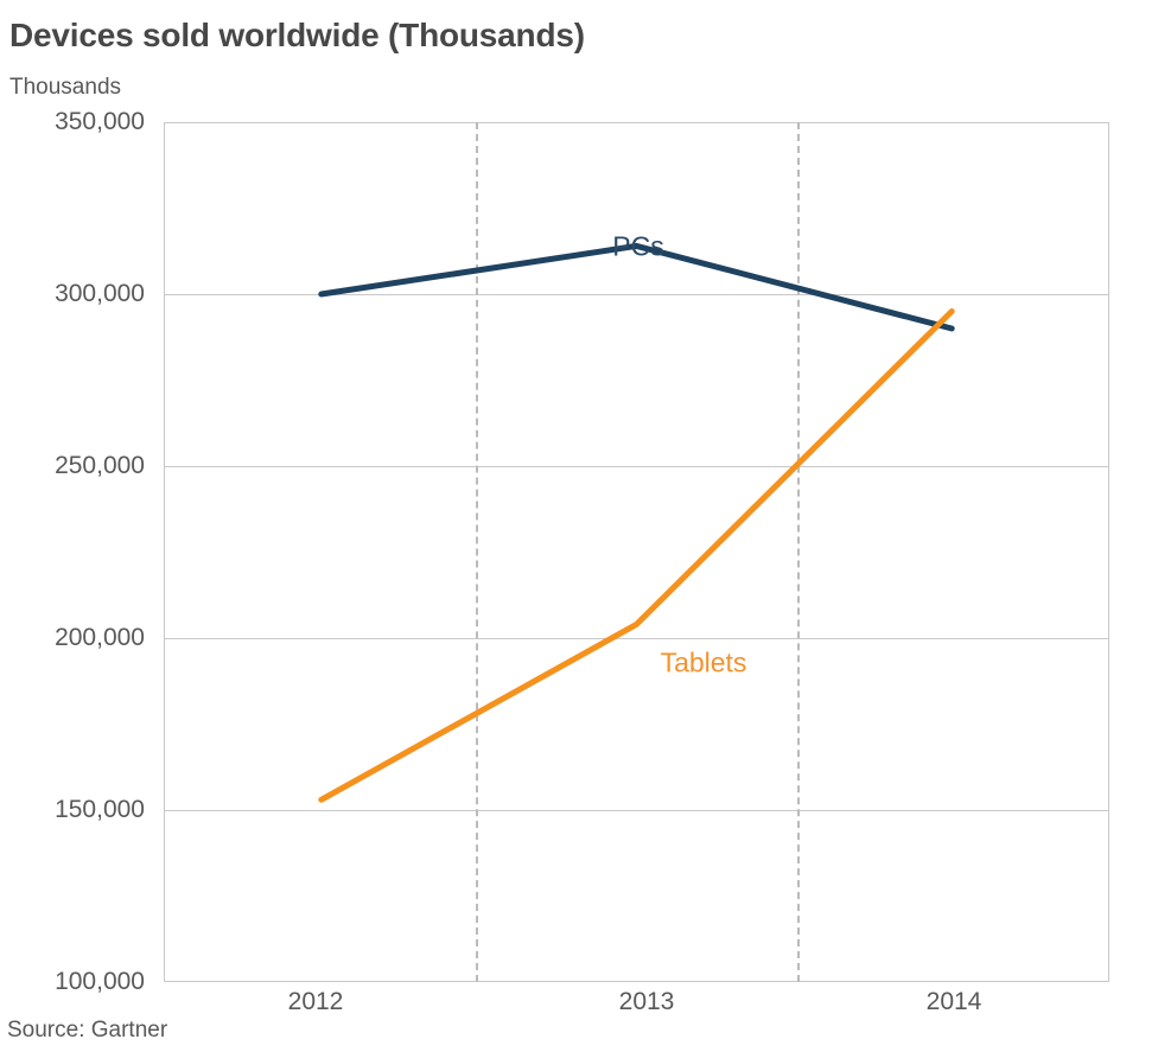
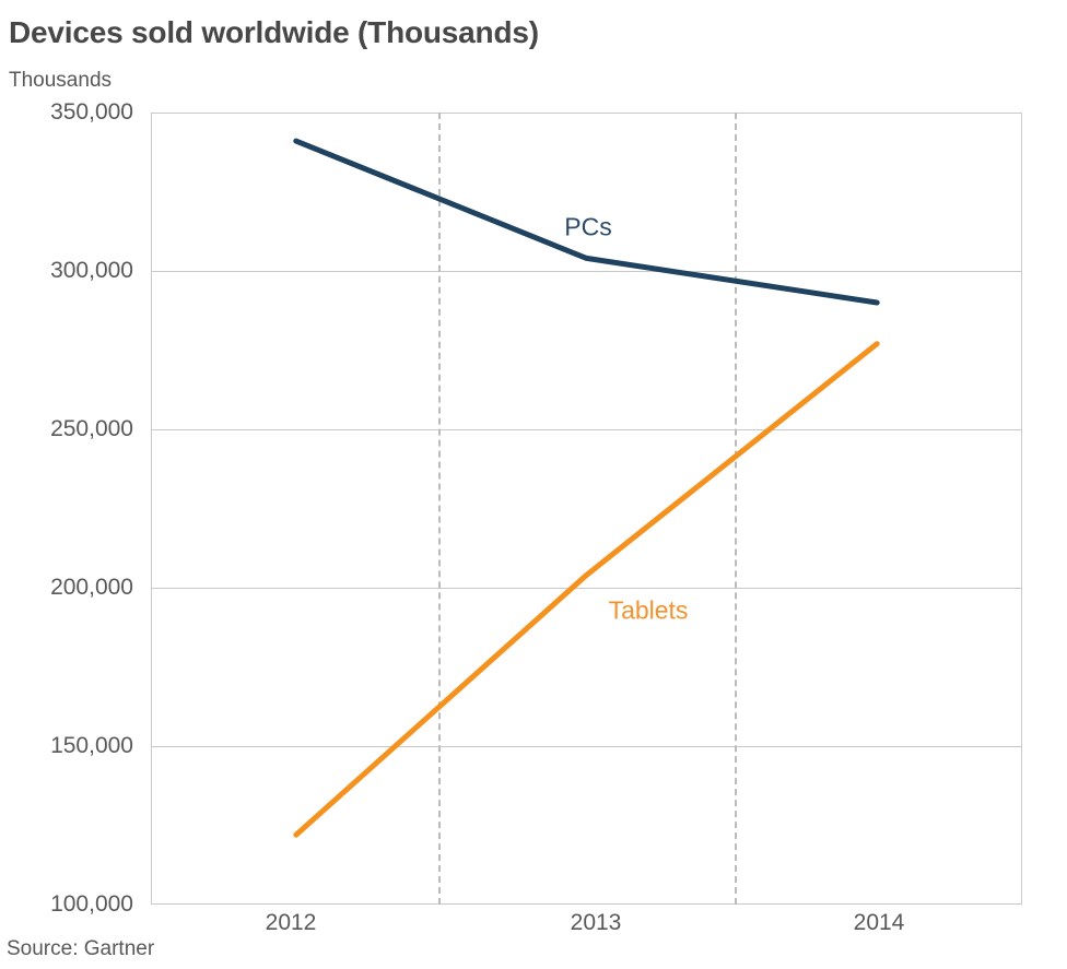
PCs/2012: 300000 -> 341000
Tablets/2012: 153000 -> 122000
PCs/2013: 314000 -> 304000
Tablets/2014: 295000 -> 277000
